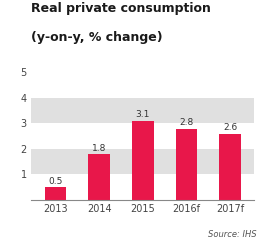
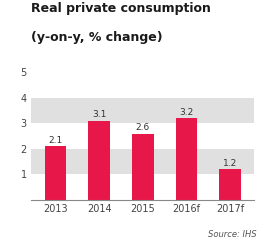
2013: 0.5 -> 2.1
2014: 1.8 -> 3.1
2015: 3.1 -> 2.6
2016f: 2.8 -> 3.2
2017f: 2.6 -> 1.2
